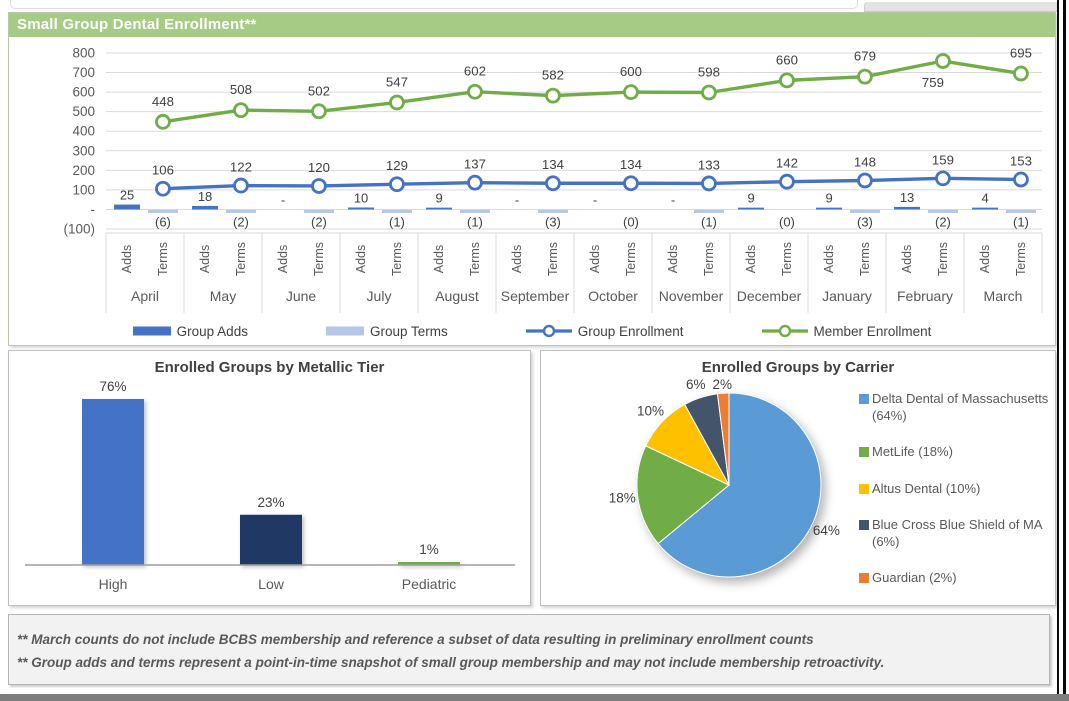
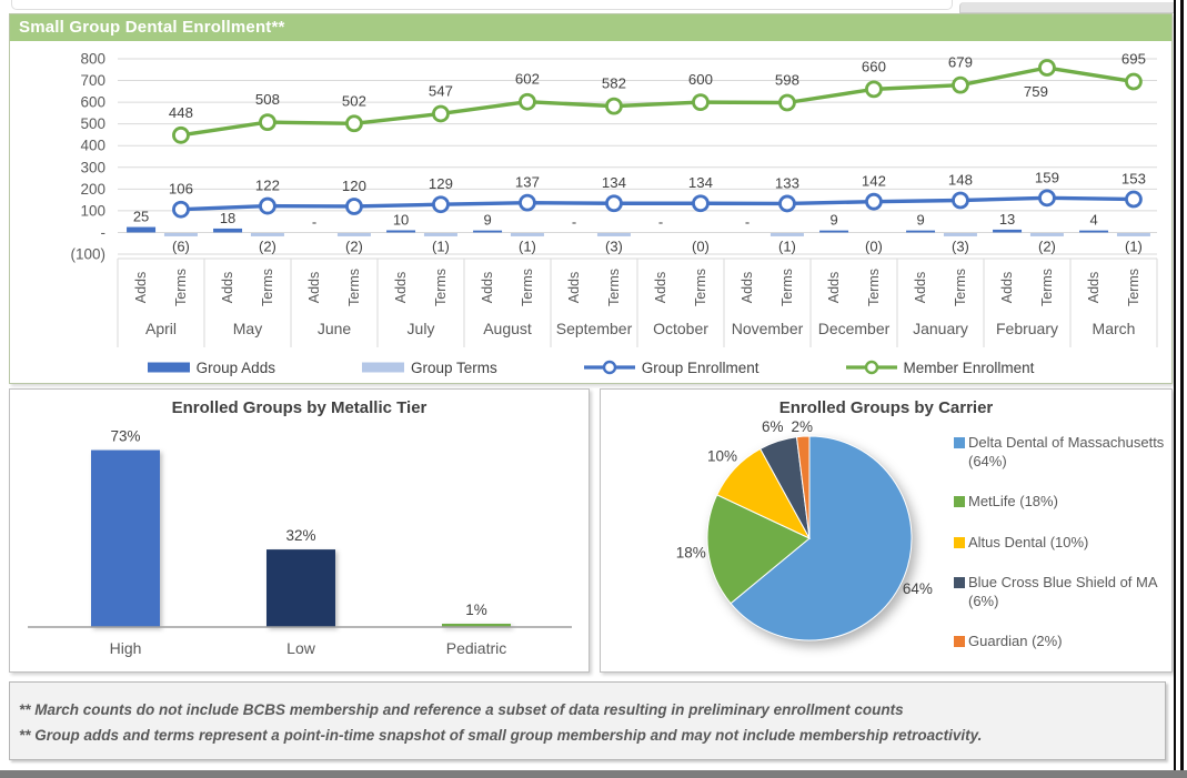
Enrolled Groups by Metallic Tier/High: 76% -> 73%
Enrolled Groups by Metallic Tier/Low: 23% -> 32%
